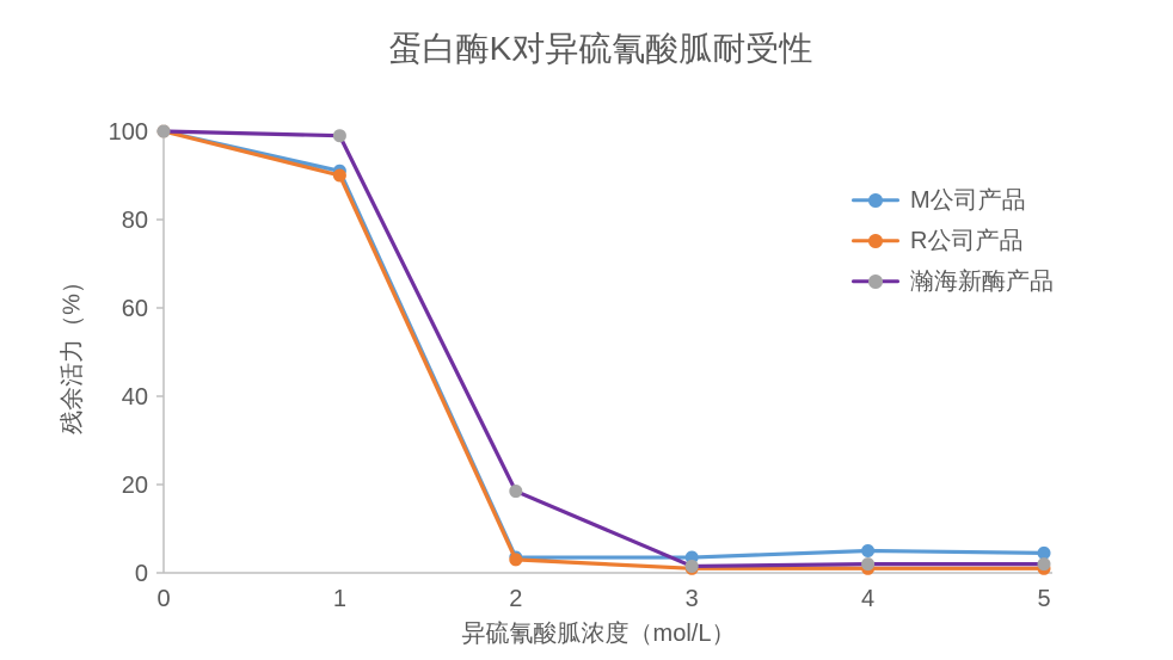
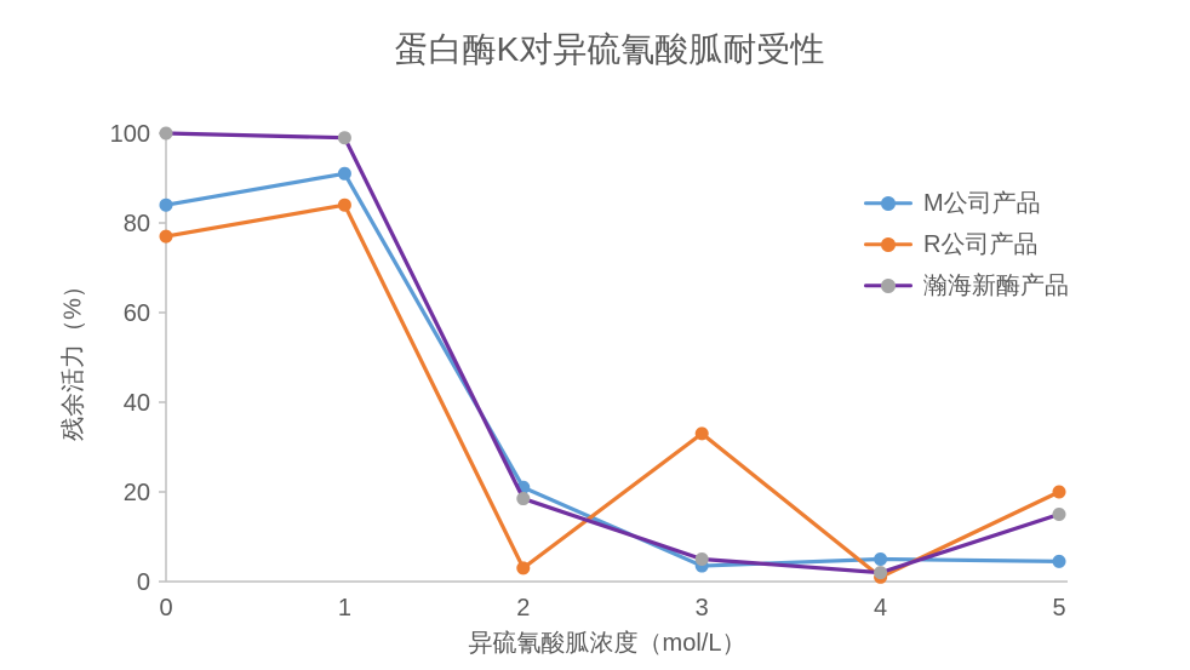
M公司产品/0: 100 -> 84
R公司产品/0: 100 -> 77
R公司产品/1: 90 -> 84
M公司产品/2: 4 -> 21
R公司产品/3: 1 -> 33
瀚海新酶产品/3: 2 -> 5
R公司产品/5: 1 -> 20
瀚海新酶产品/5: 2 -> 15
